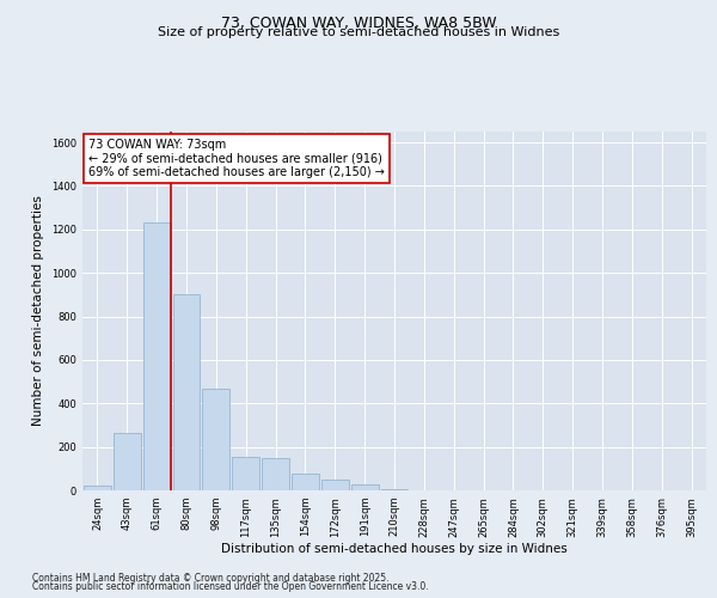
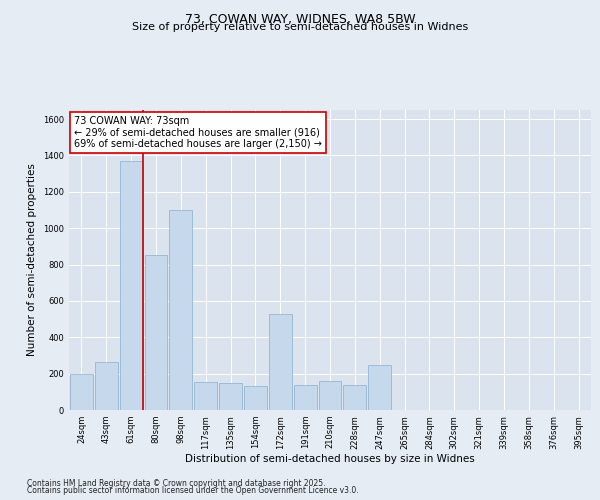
24sqm: 20 -> 200
61sqm: 1230 -> 1370
80sqm: 900 -> 850
98sqm: 470 -> 1100
154sqm: 80 -> 130
172sqm: 50 -> 530
191sqm: 30 -> 140
210sqm: 0 -> 160
228sqm: 0 -> 140
247sqm: 0 -> 250
